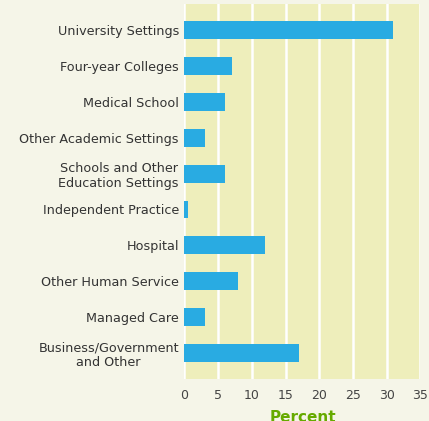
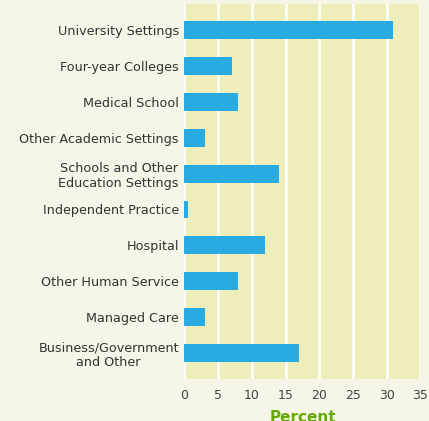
Medical School: 6.0 -> 8.0
Schools and Other Education Settings: 6.0 -> 14.0
